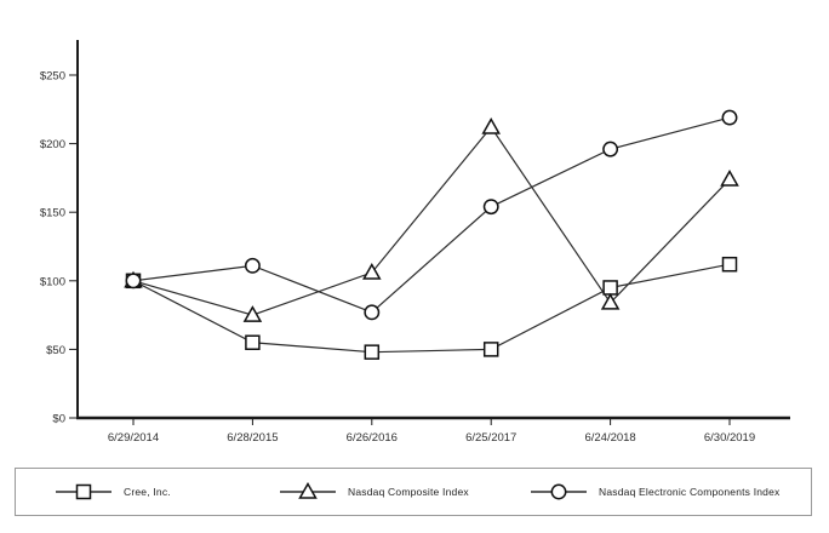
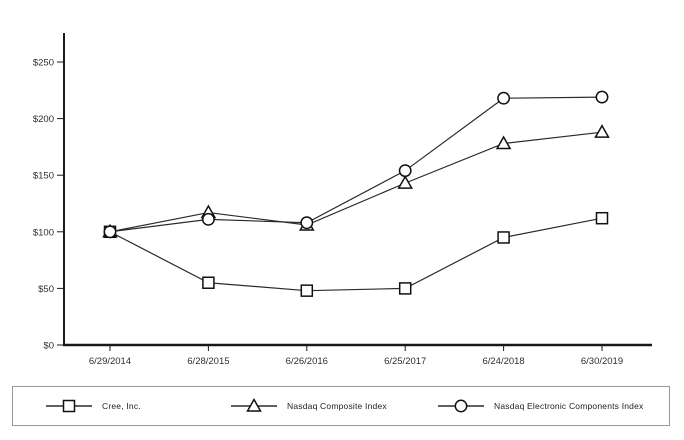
Nasdaq Composite Index/6/28/2015: $75 -> $117
Nasdaq Electronic Components Index/6/26/2016: $77 -> $108
Nasdaq Composite Index/6/25/2017: $212 -> $143
Nasdaq Composite Index/6/24/2018: $84 -> $178
Nasdaq Electronic Components Index/6/24/2018: $196 -> $218
Nasdaq Composite Index/6/30/2019: $174 -> $188
